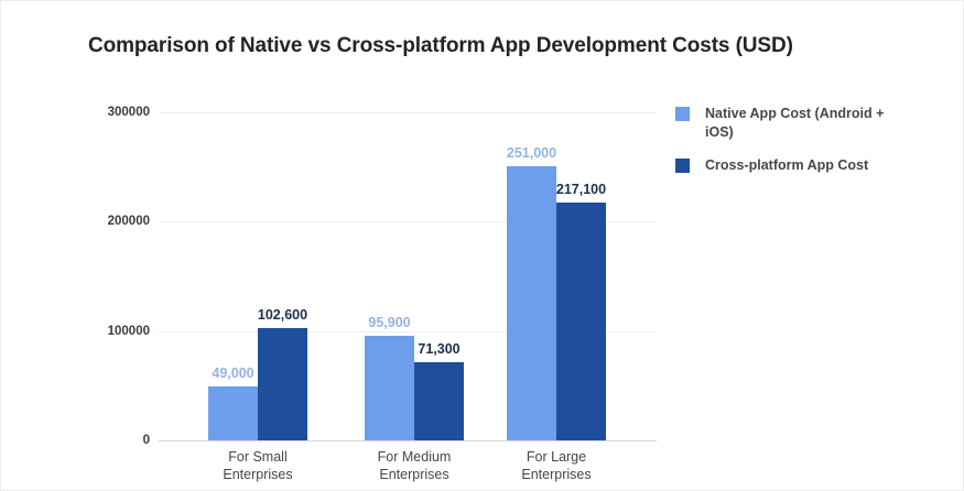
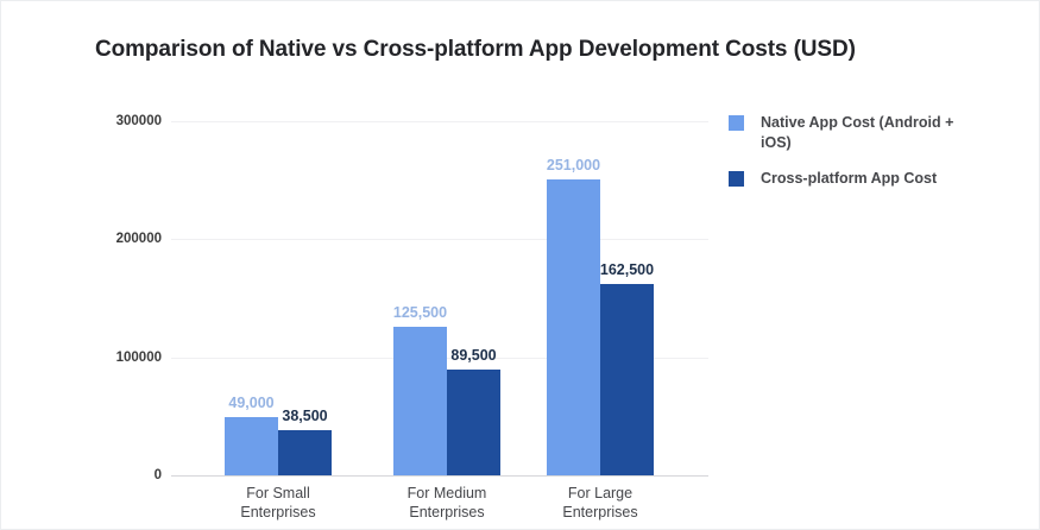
Cross-platform App Cost/For Small Enterprises: 102,600 -> 38,500
Native App Cost (Android + iOS)/For Medium Enterprises: 95,900 -> 125,500
Cross-platform App Cost/For Medium Enterprises: 71,300 -> 89,500
Cross-platform App Cost/For Large Enterprises: 217,100 -> 162,500
